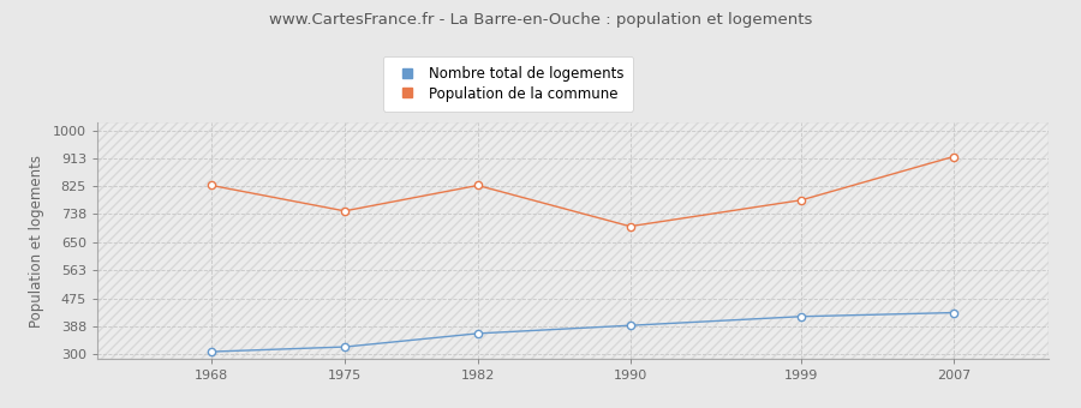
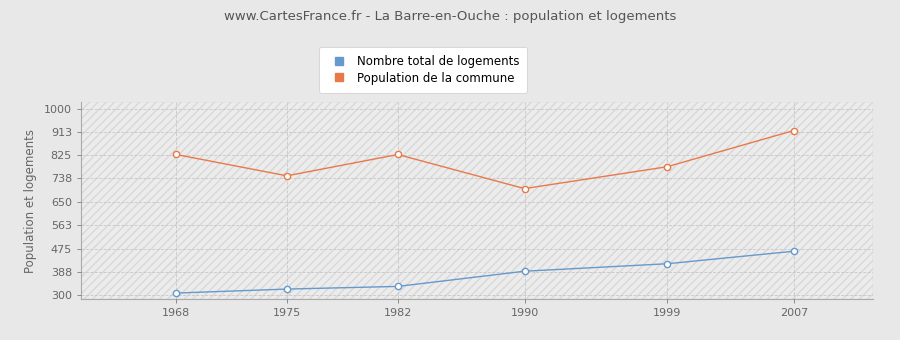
Nombre total de logements/1982: 365 -> 333
Nombre total de logements/2007: 430 -> 465
